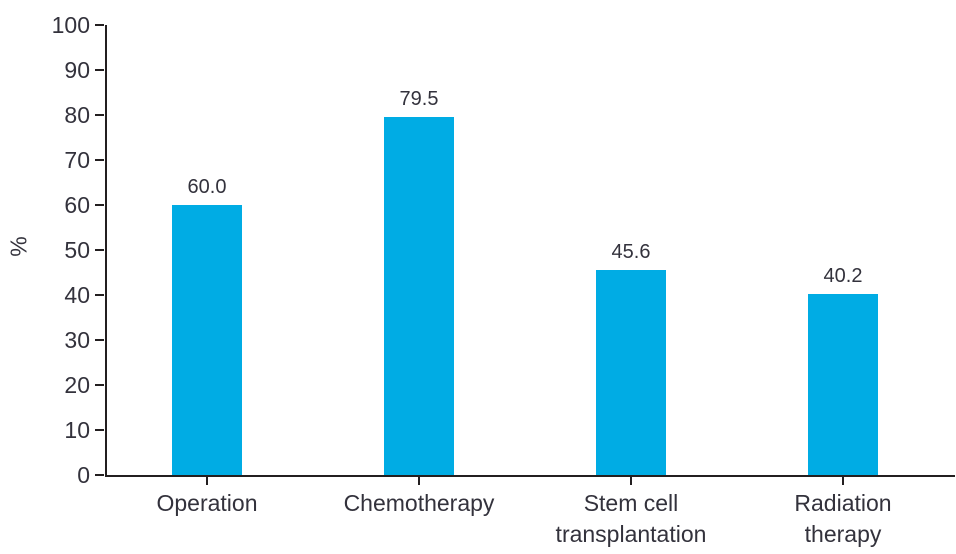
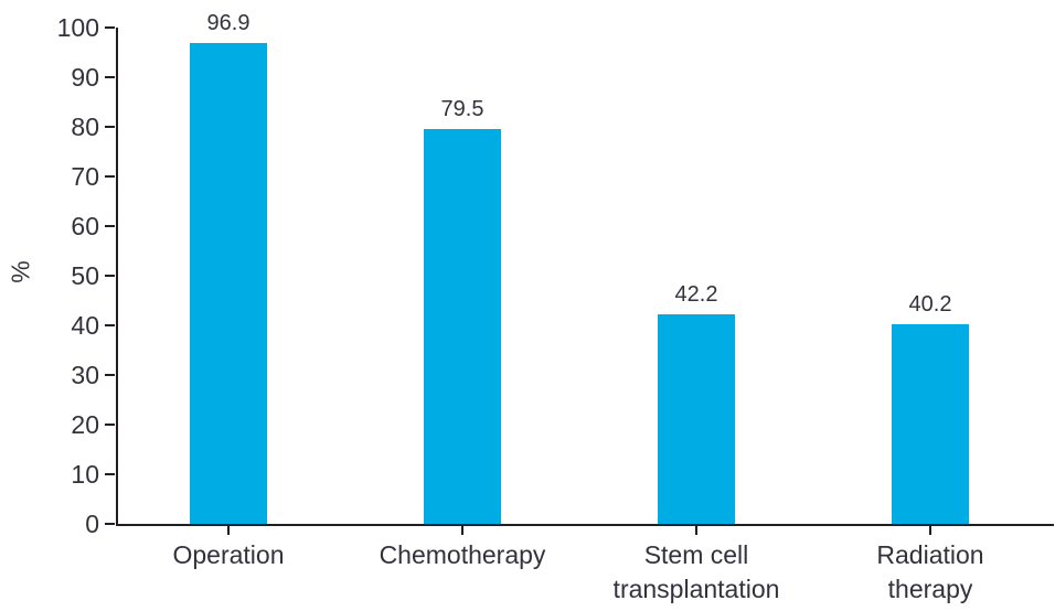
Operation: 60.0 -> 96.9
Stem cell transplantation: 45.6 -> 42.2
